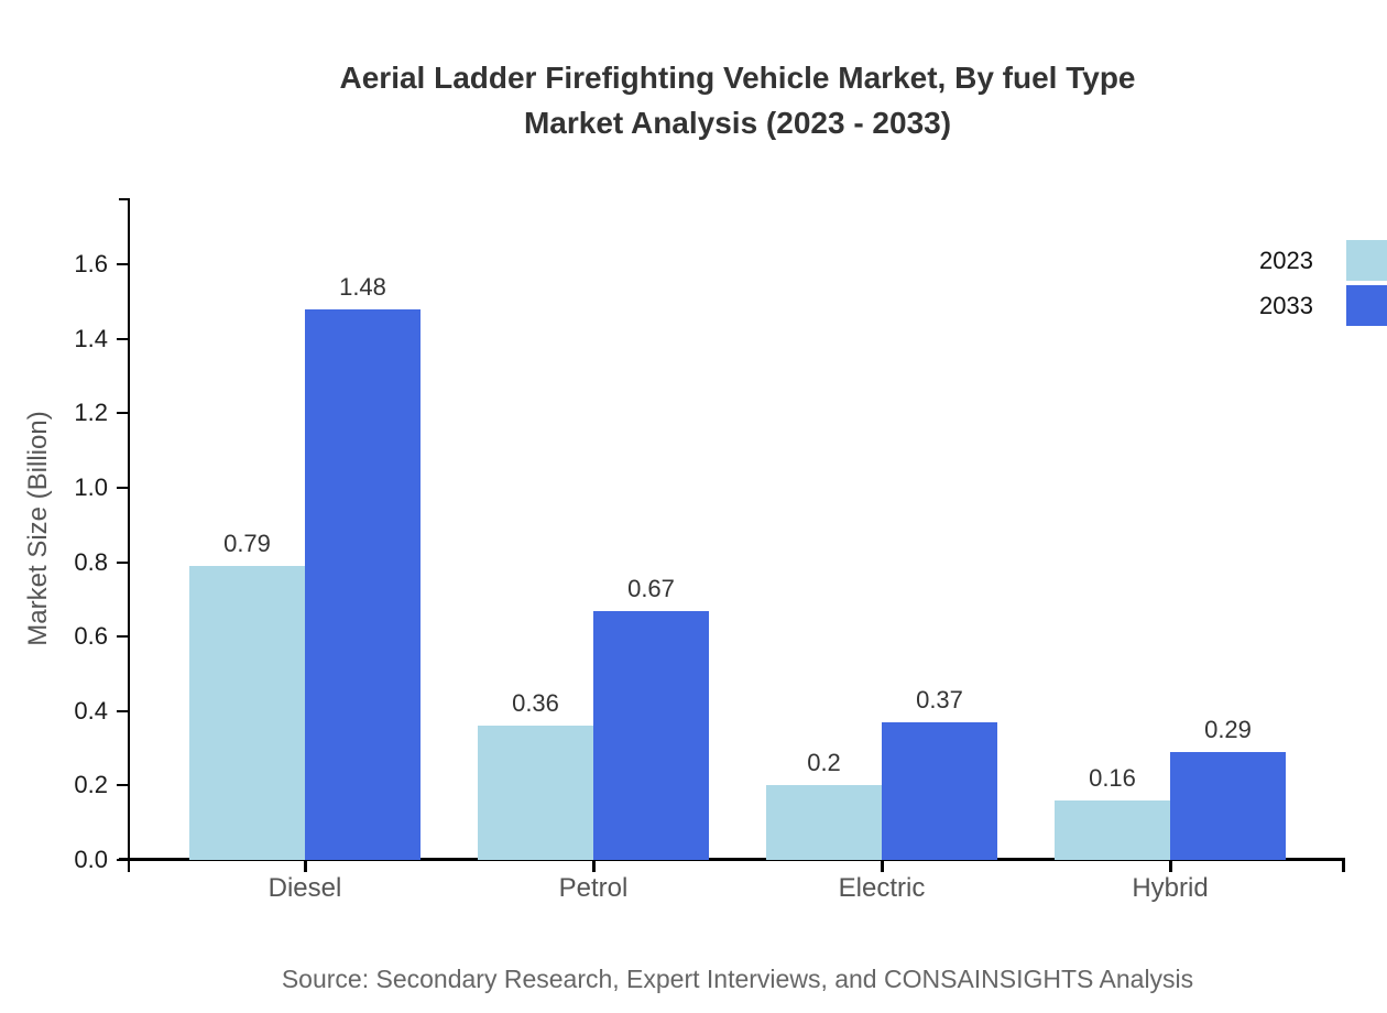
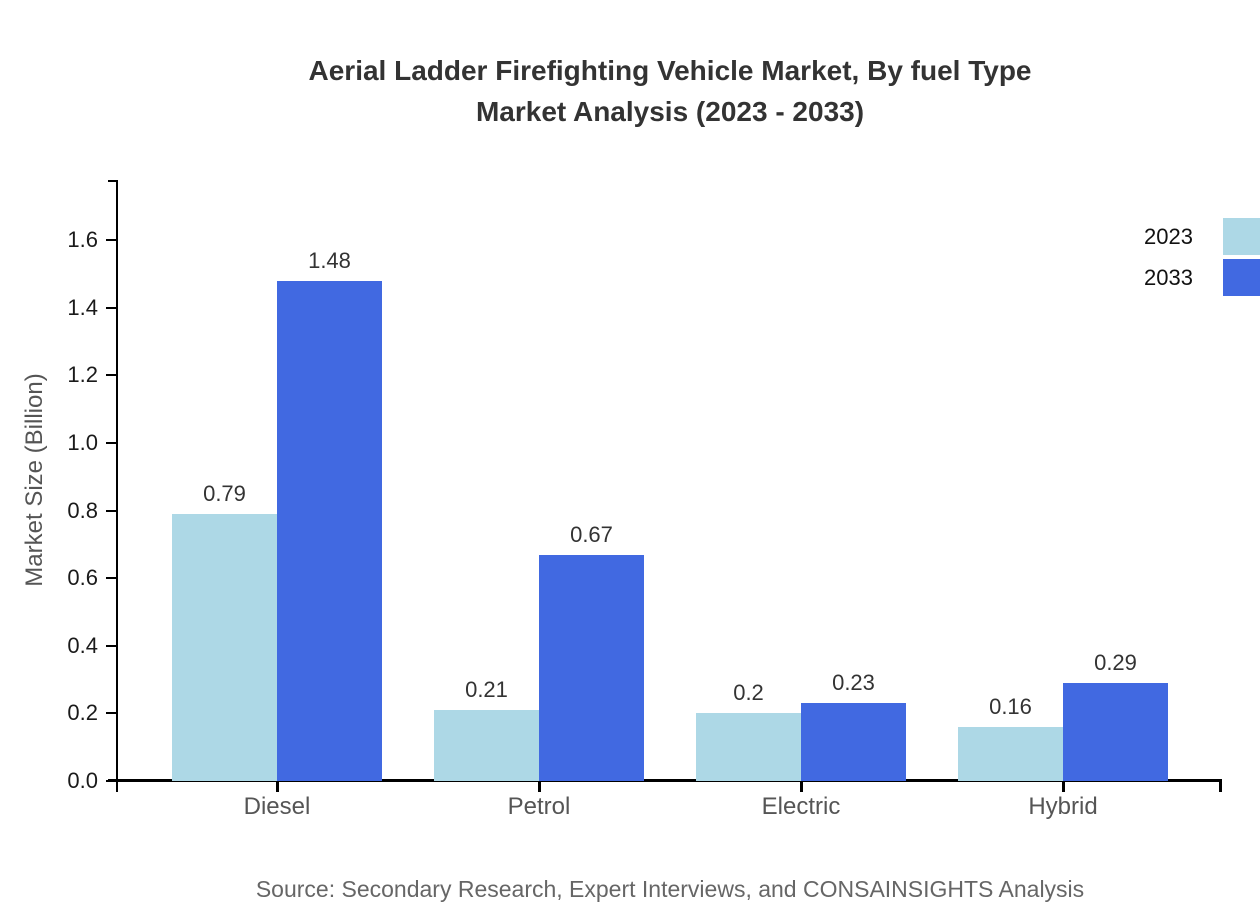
2023/Petrol: 0.36 -> 0.21
2033/Electric: 0.37 -> 0.23
